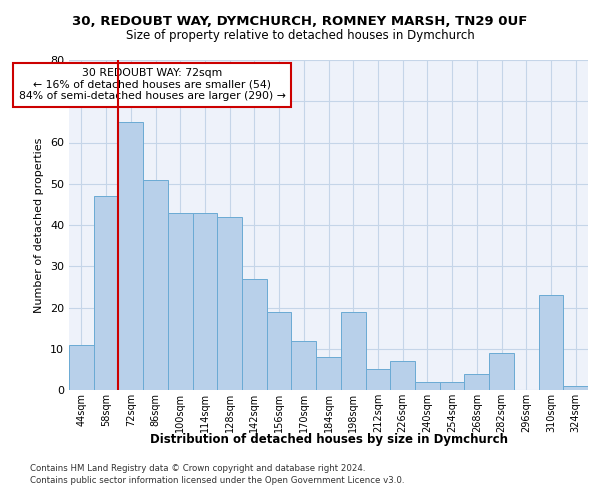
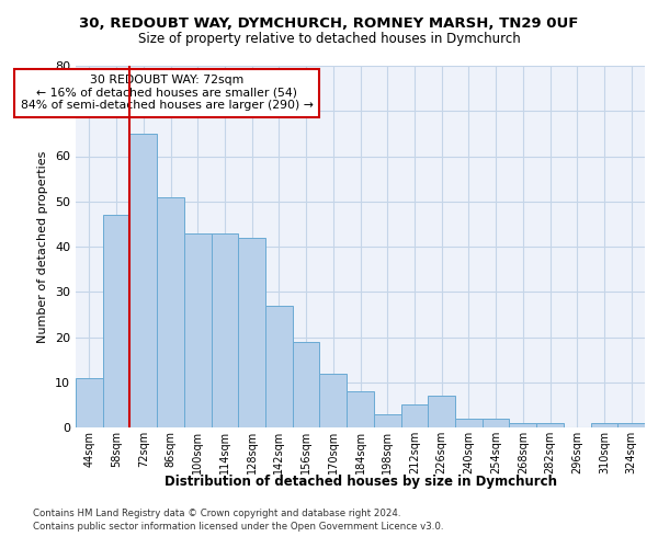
198sqm: 19 -> 3
268sqm: 4 -> 1
282sqm: 9 -> 1
310sqm: 23 -> 1
